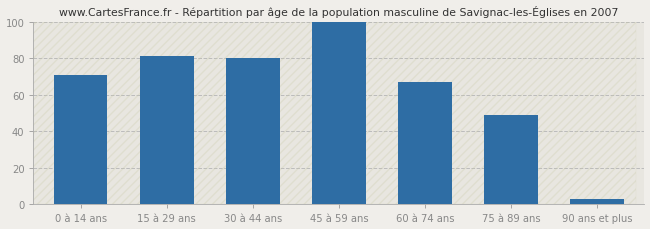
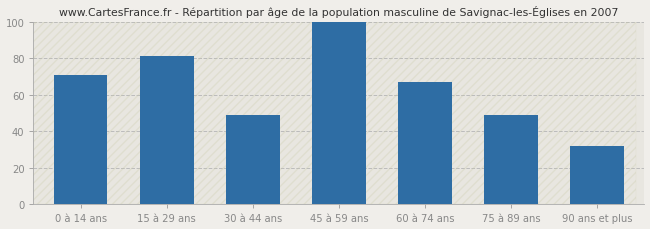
30 à 44 ans: 80 -> 49
90 ans et plus: 3 -> 32
